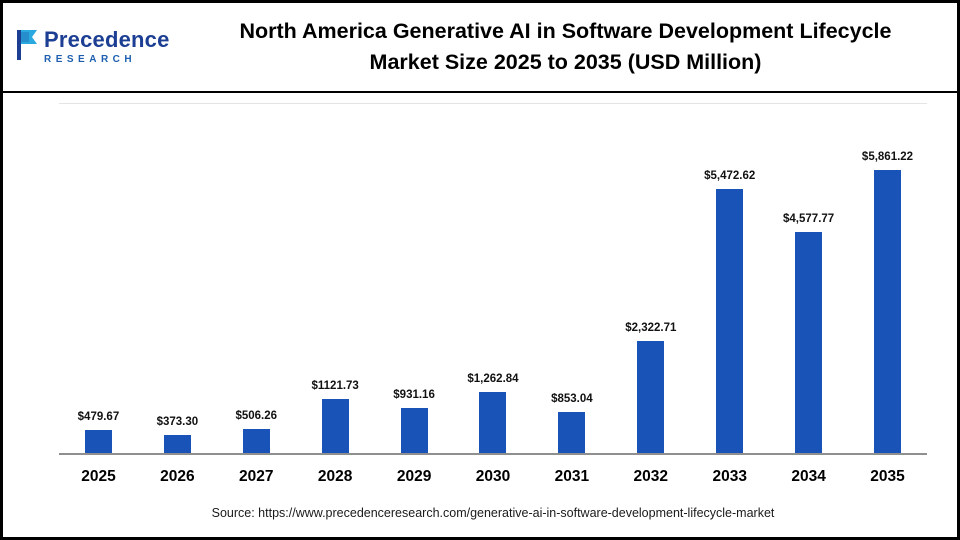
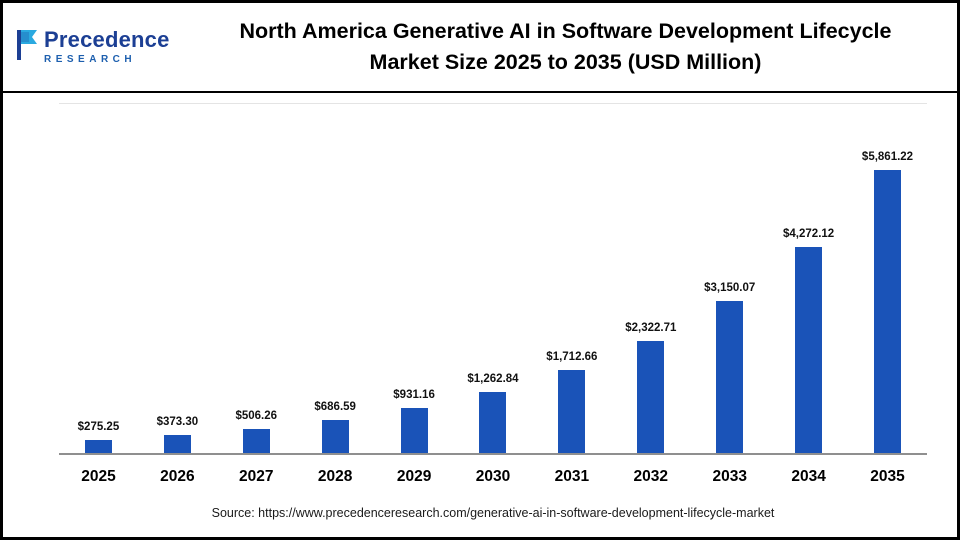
2025: $479.67 -> $275.25
2028: $1121.73 -> $686.59
2031: $853.04 -> $1,712.66
2033: $5,472.62 -> $3,150.07
2034: $4,577.77 -> $4,272.12
